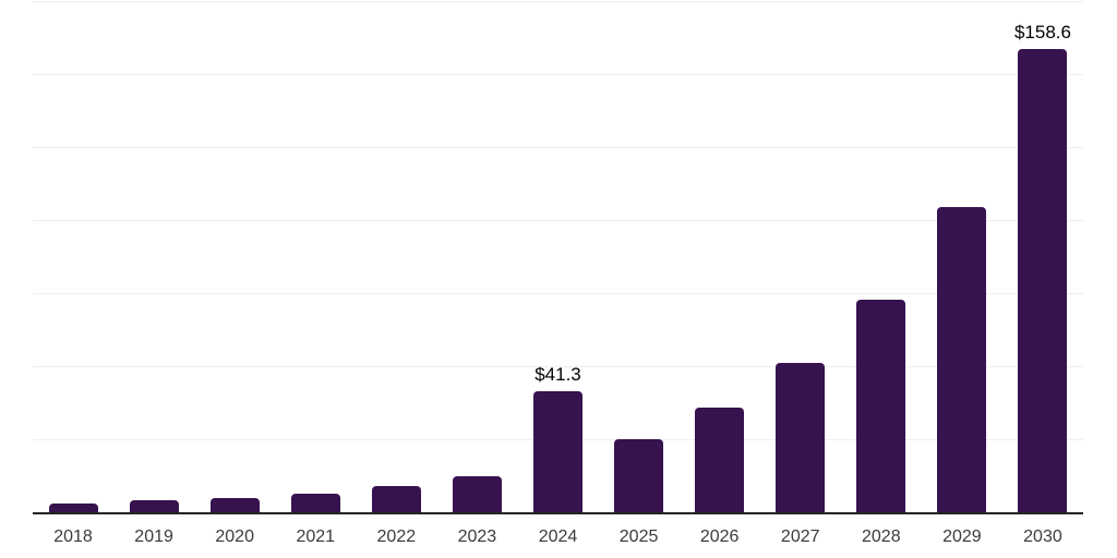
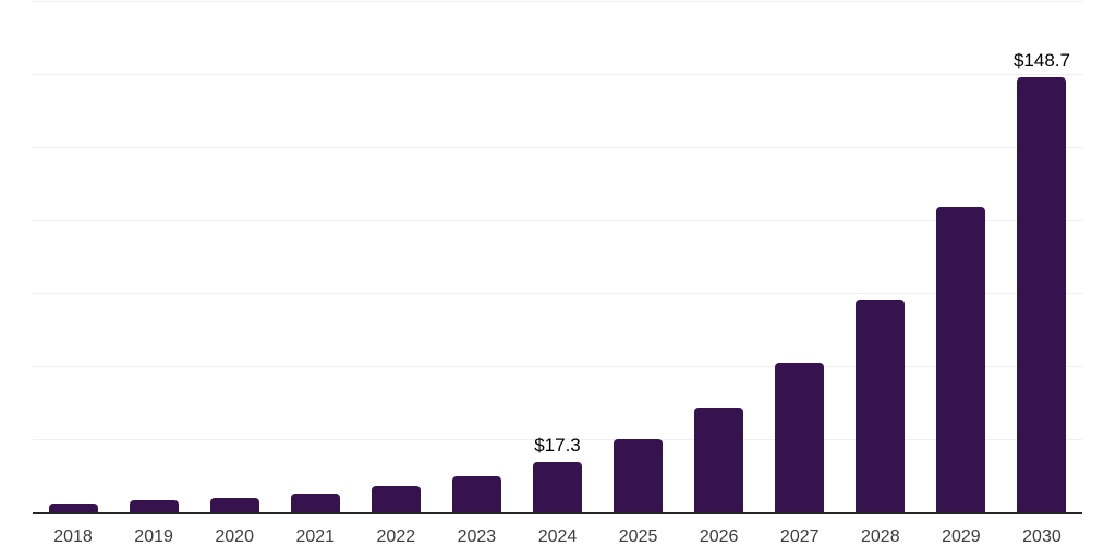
2024: $41.3 -> $17.3
2030: $158.6 -> $148.7
